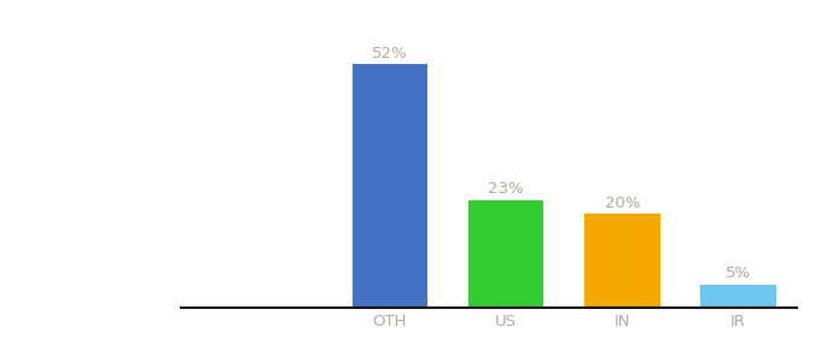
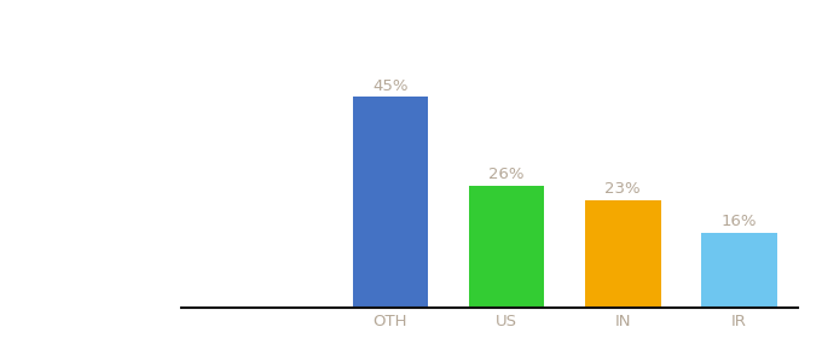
OTH: 52% -> 45%
US: 23% -> 26%
IN: 20% -> 23%
IR: 5% -> 16%
